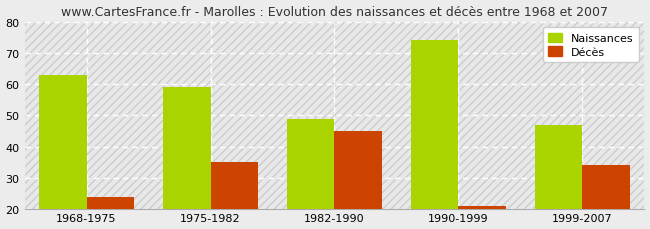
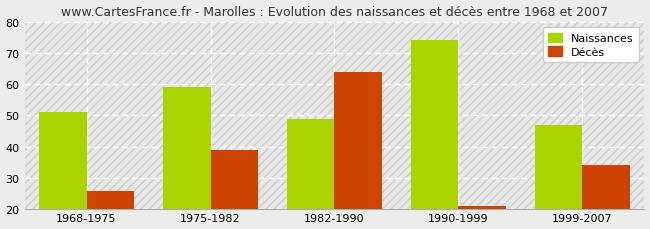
Naissances/1968-1975: 63 -> 51
Décès/1968-1975: 24 -> 26
Décès/1975-1982: 35 -> 39
Décès/1982-1990: 45 -> 64
